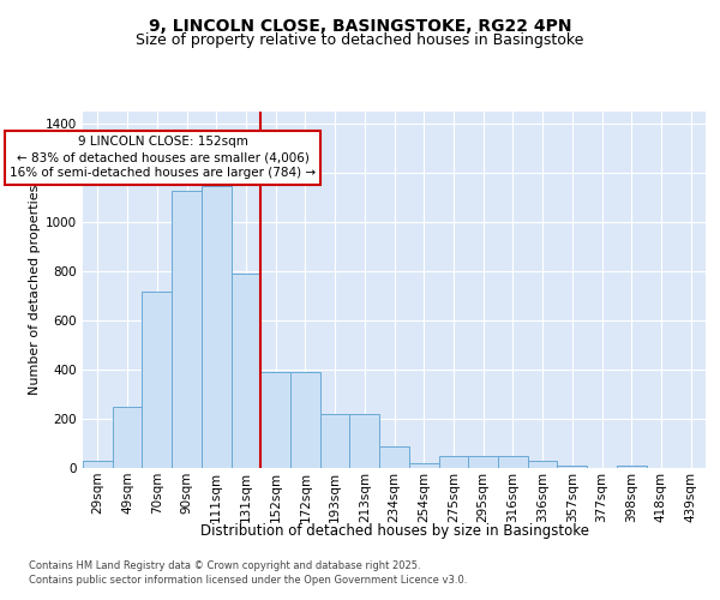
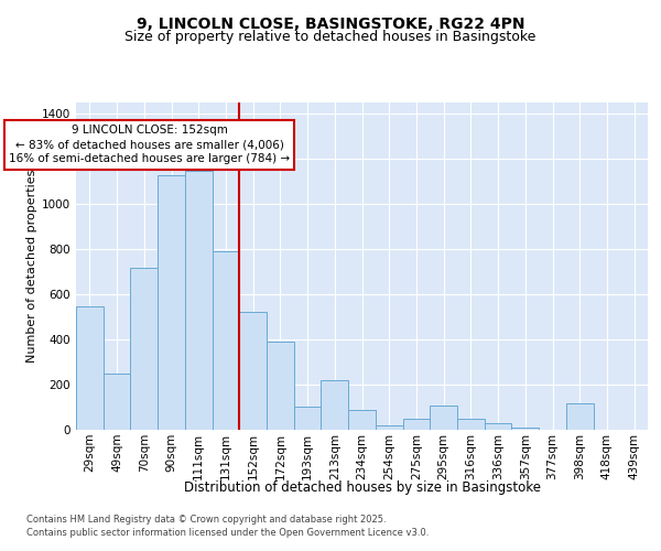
29sqm: 28 -> 545
152sqm: 390 -> 520
193sqm: 220 -> 100
295sqm: 48 -> 105
398sqm: 10 -> 115
